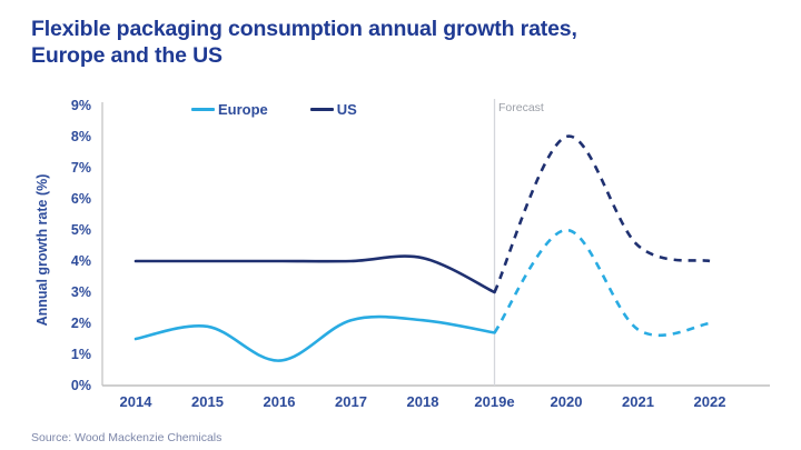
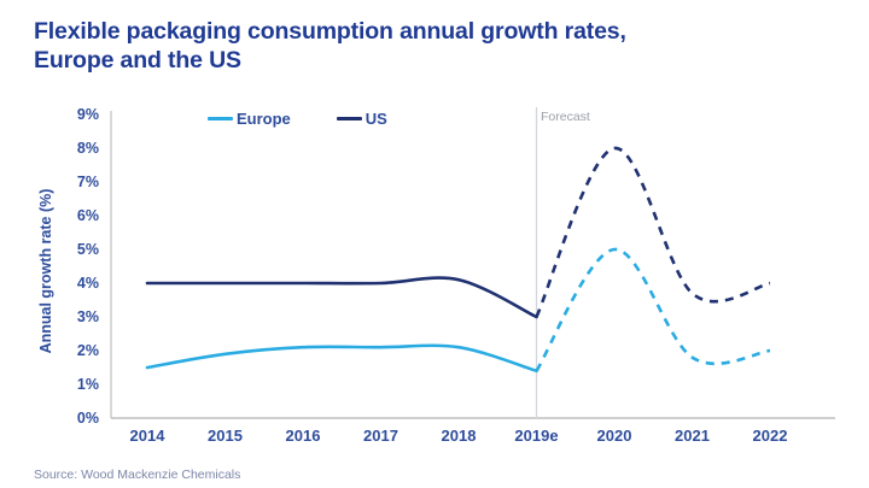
Europe/2016: 0.8% -> 2.1%
Europe/2019e: 1.7% -> 1.4%
US/2021: 4.5% -> 3.7%
